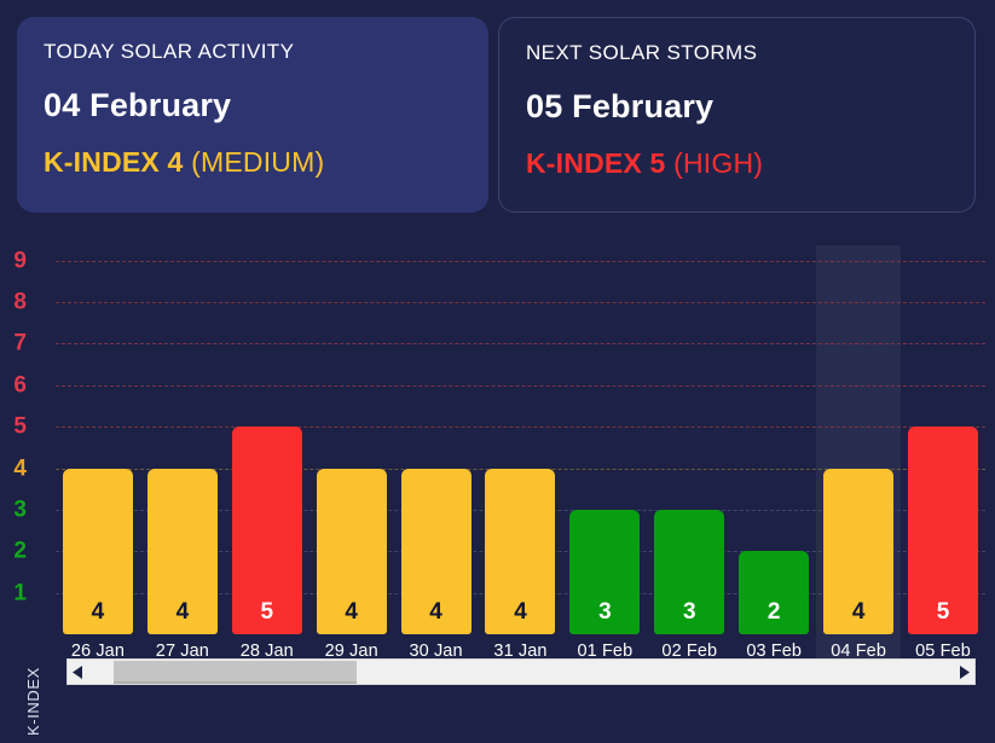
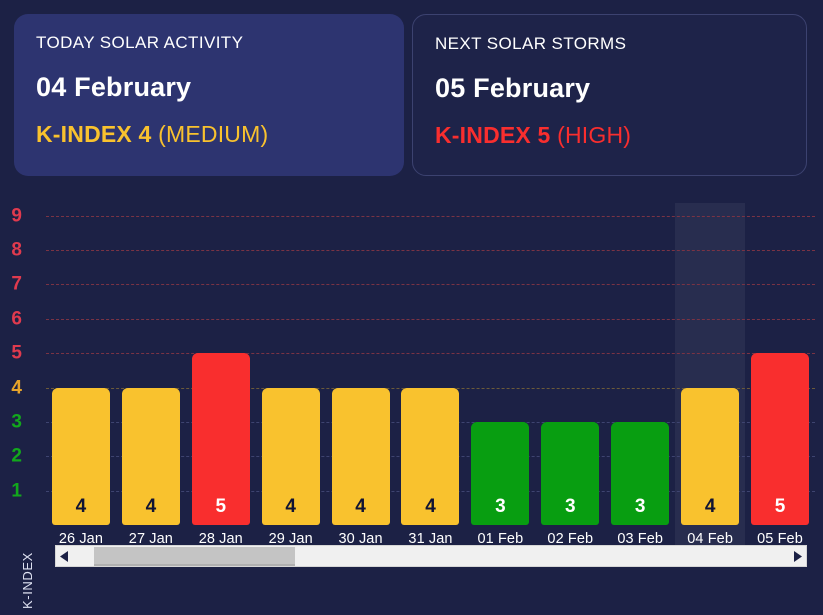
03 Feb: 2 -> 3
